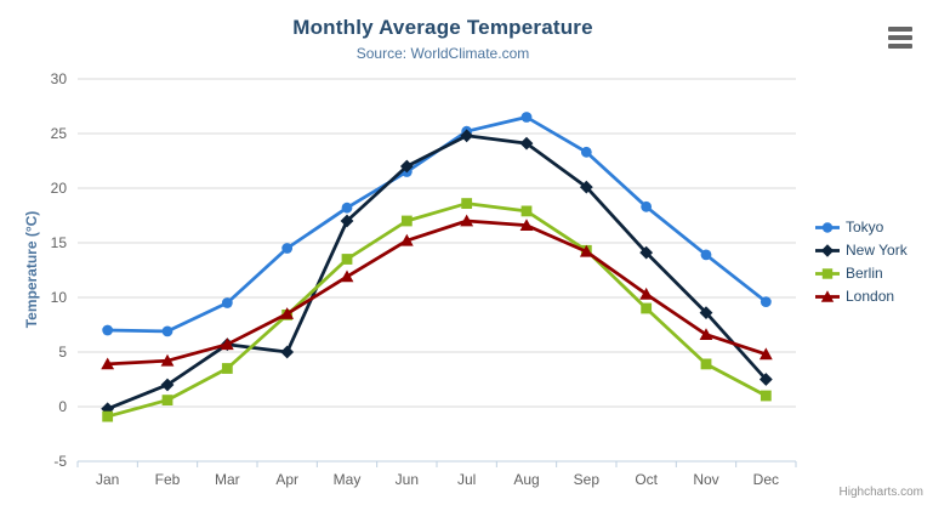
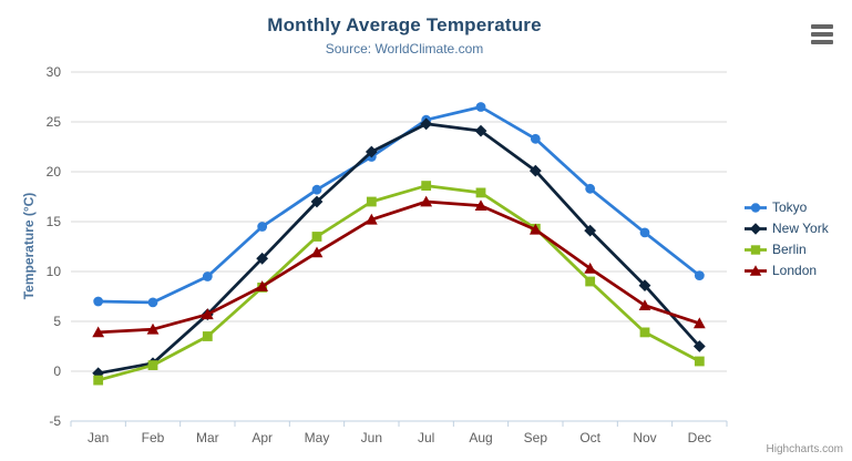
New York/Feb: 2 -> 1
New York/Apr: 5 -> 11
